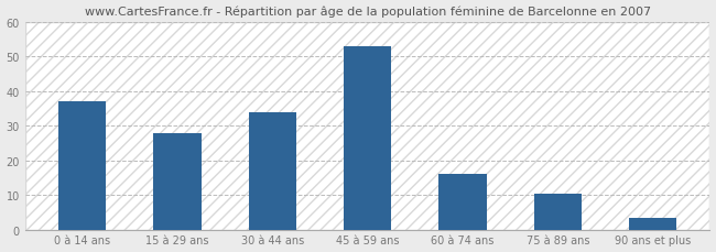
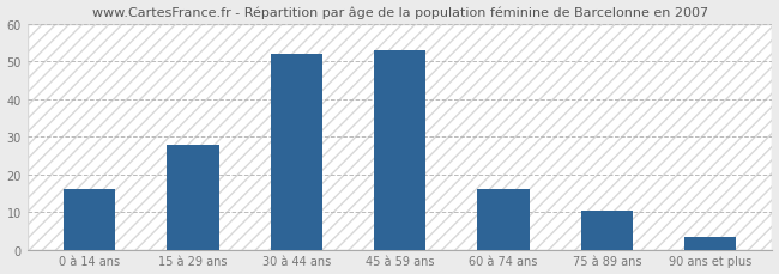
0 à 14 ans: 37.0 -> 16.0
30 à 44 ans: 34.0 -> 52.0
